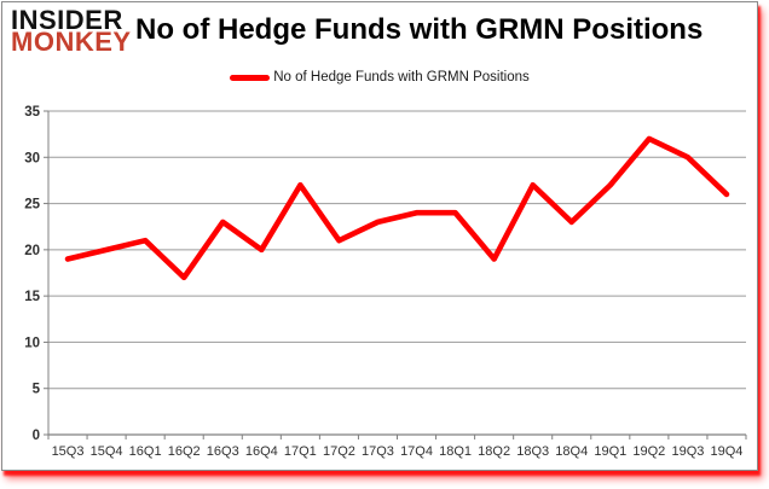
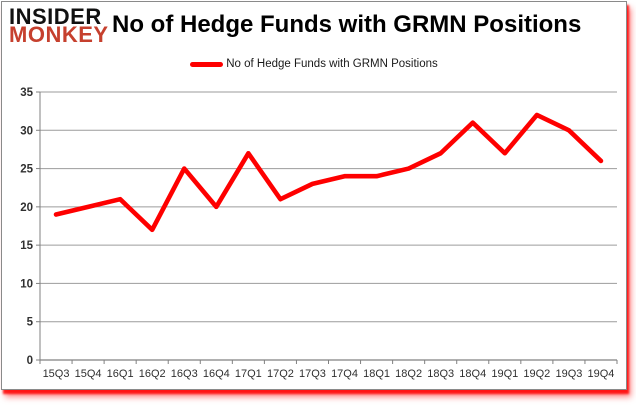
16Q3: 23 -> 25
18Q2: 19 -> 25
18Q4: 23 -> 31
